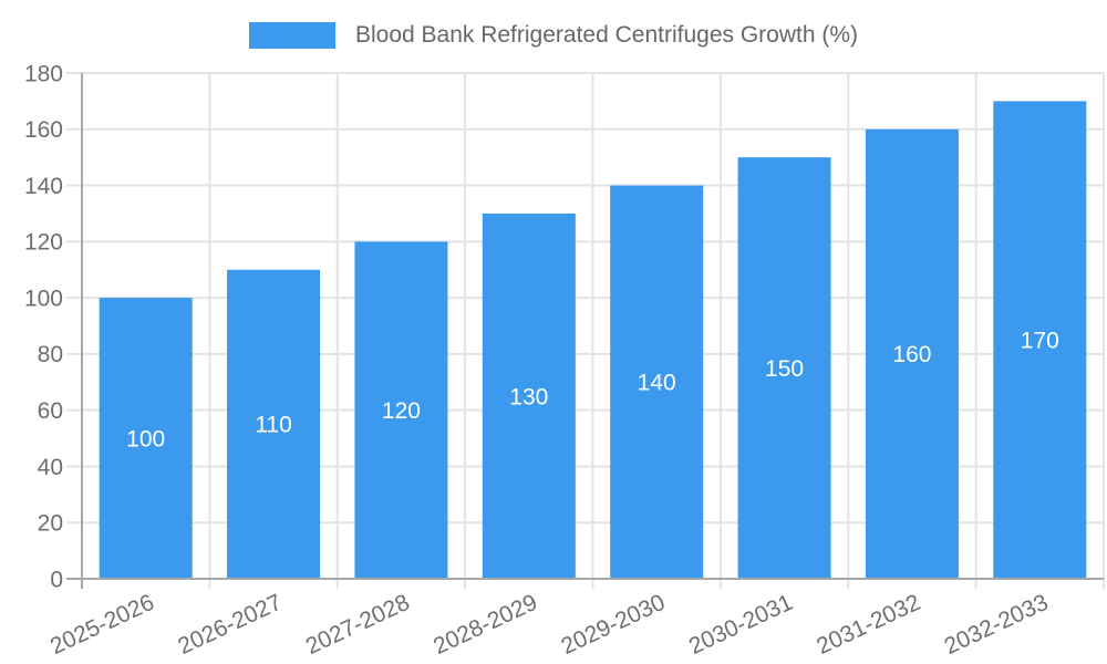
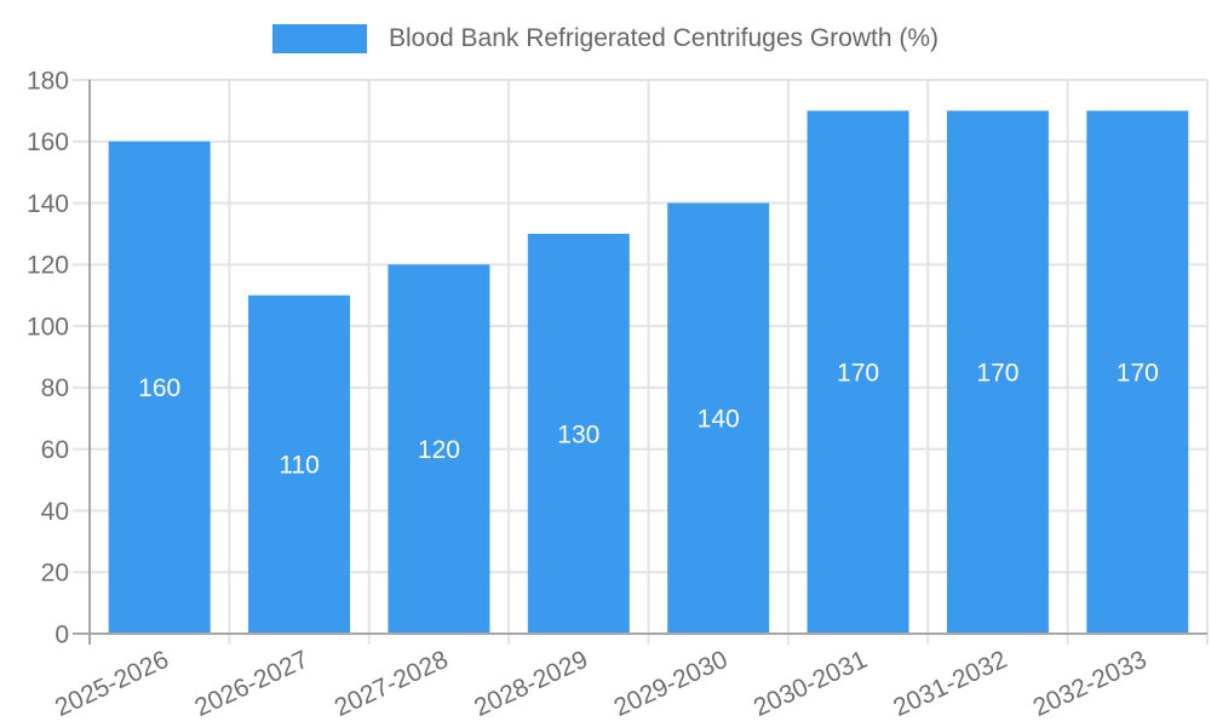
2025-2026: 100 -> 160
2030-2031: 150 -> 170
2031-2032: 160 -> 170
